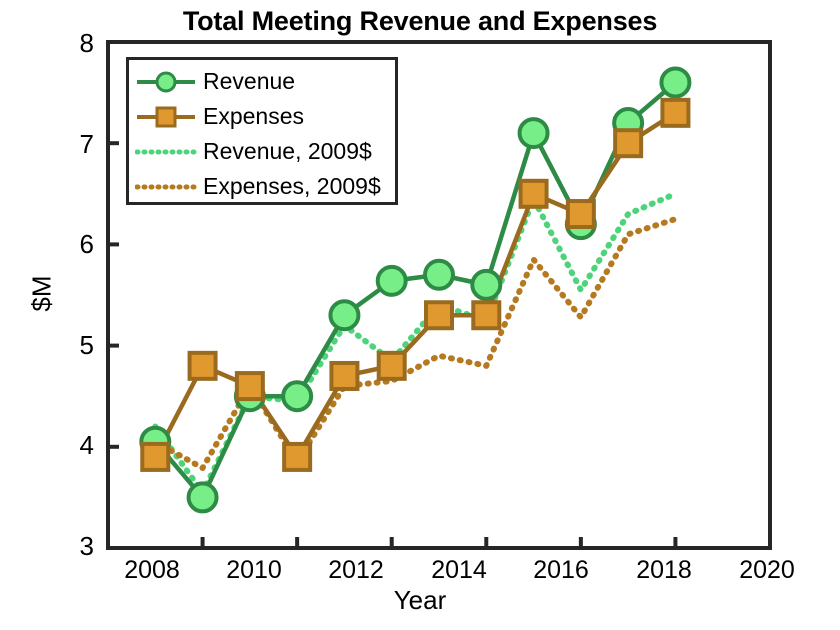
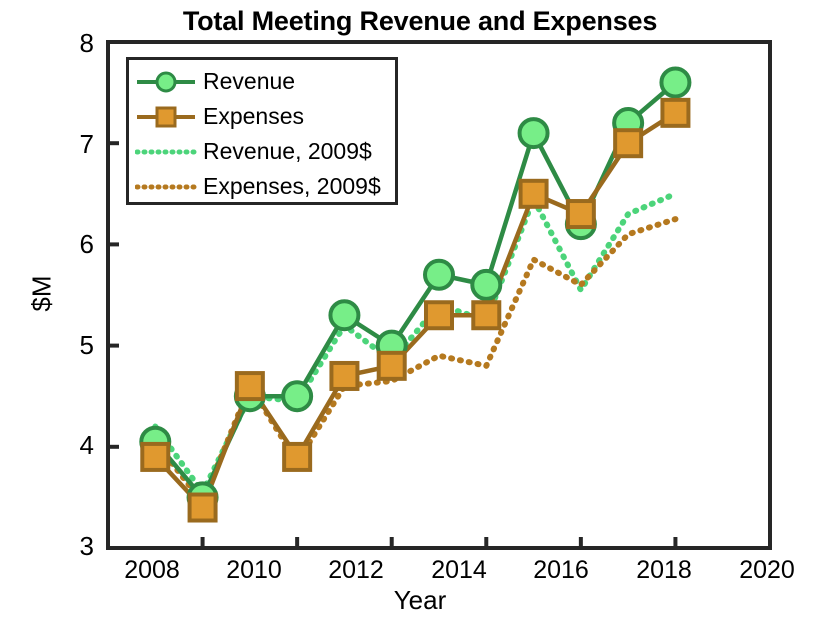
Expenses/2008: 4.8 -> 3.4
Expenses, 2009$/2008: 3.79 -> 3.45
Revenue/2012: 5.64 -> 5.00
Expenses, 2009$/2016: 5.28 -> 5.60
